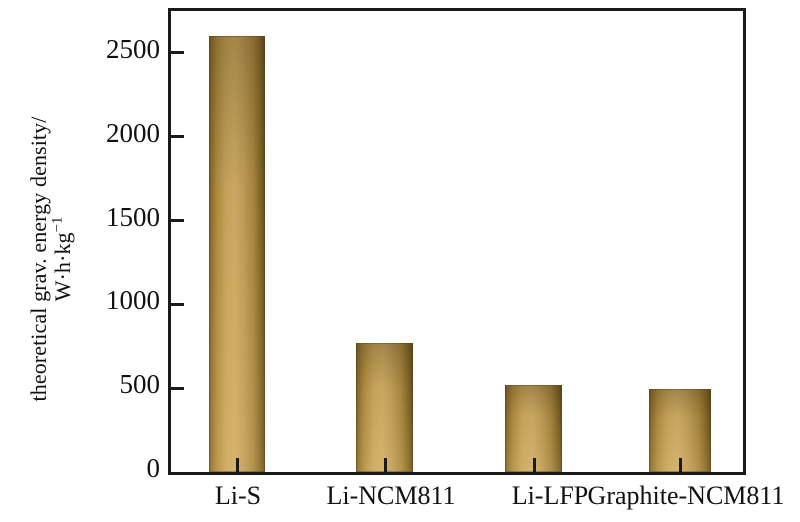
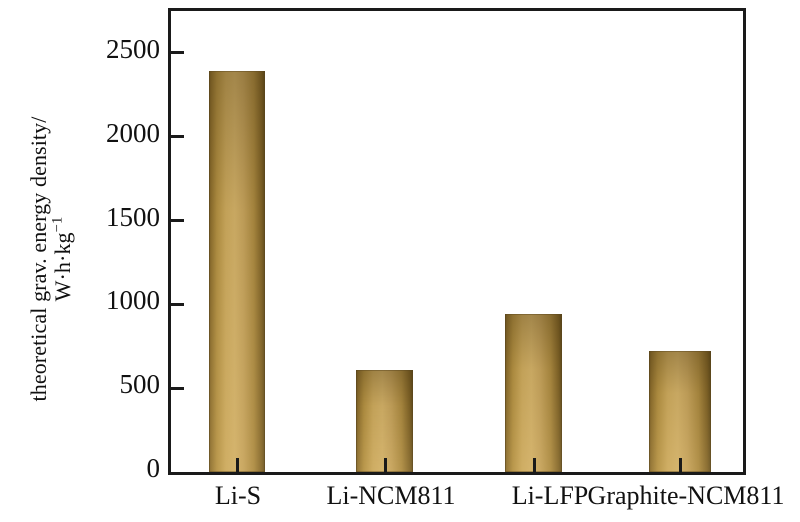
Li-S: 2600 -> 2390
Li-NCM811: 770 -> 610
Li-LFP: 520 -> 940
Graphite-NCM811: 500 -> 720
